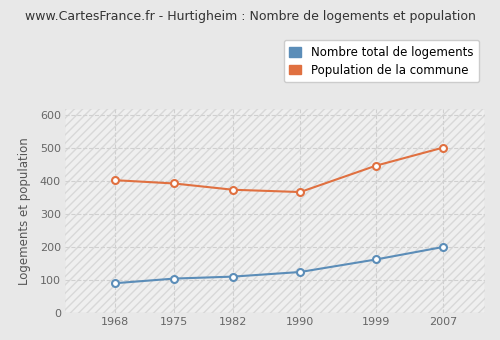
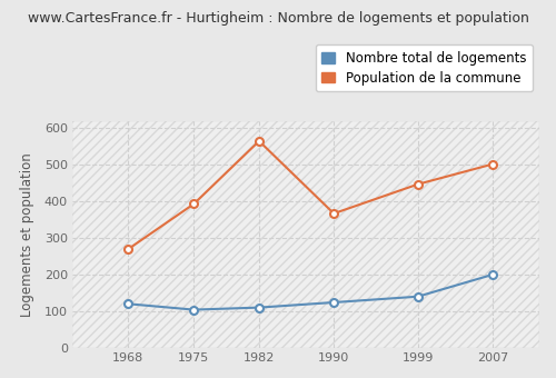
Nombre total de logements/1968: 90 -> 120
Population de la commune/1968: 403 -> 270
Population de la commune/1982: 374 -> 565
Nombre total de logements/1999: 162 -> 140
